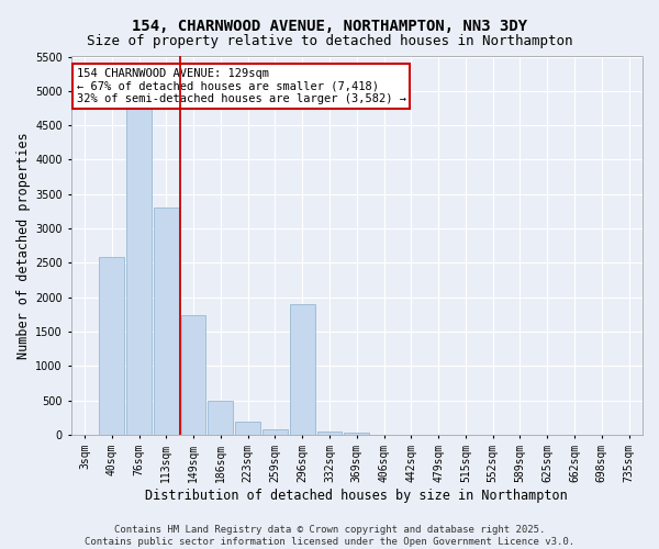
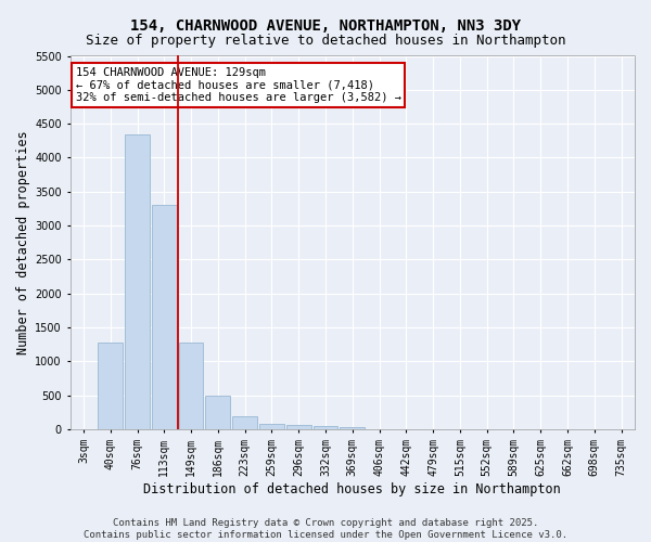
40sqm: 2580 -> 1270
76sqm: 4780 -> 4350
149sqm: 1740 -> 1270
296sqm: 1900 -> 60
